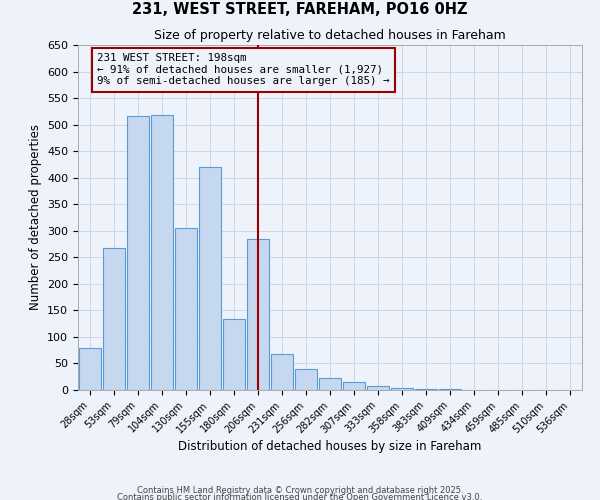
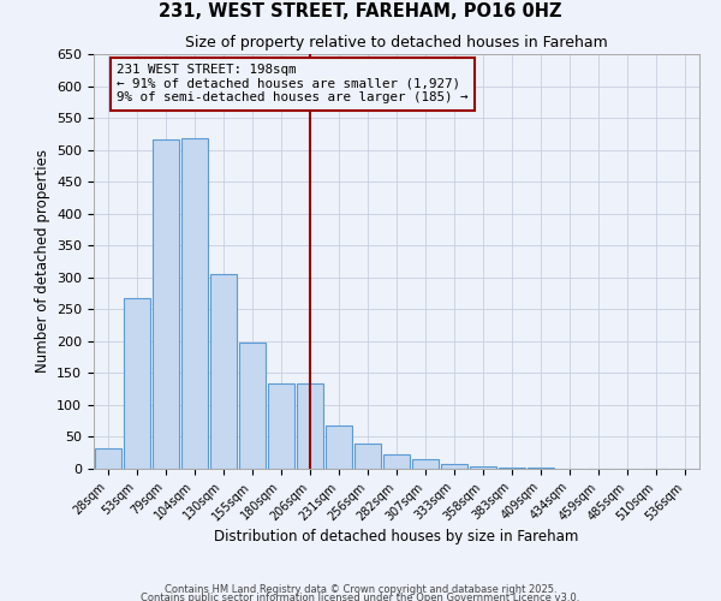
28sqm: 80 -> 32
155sqm: 420 -> 198
206sqm: 284 -> 133
